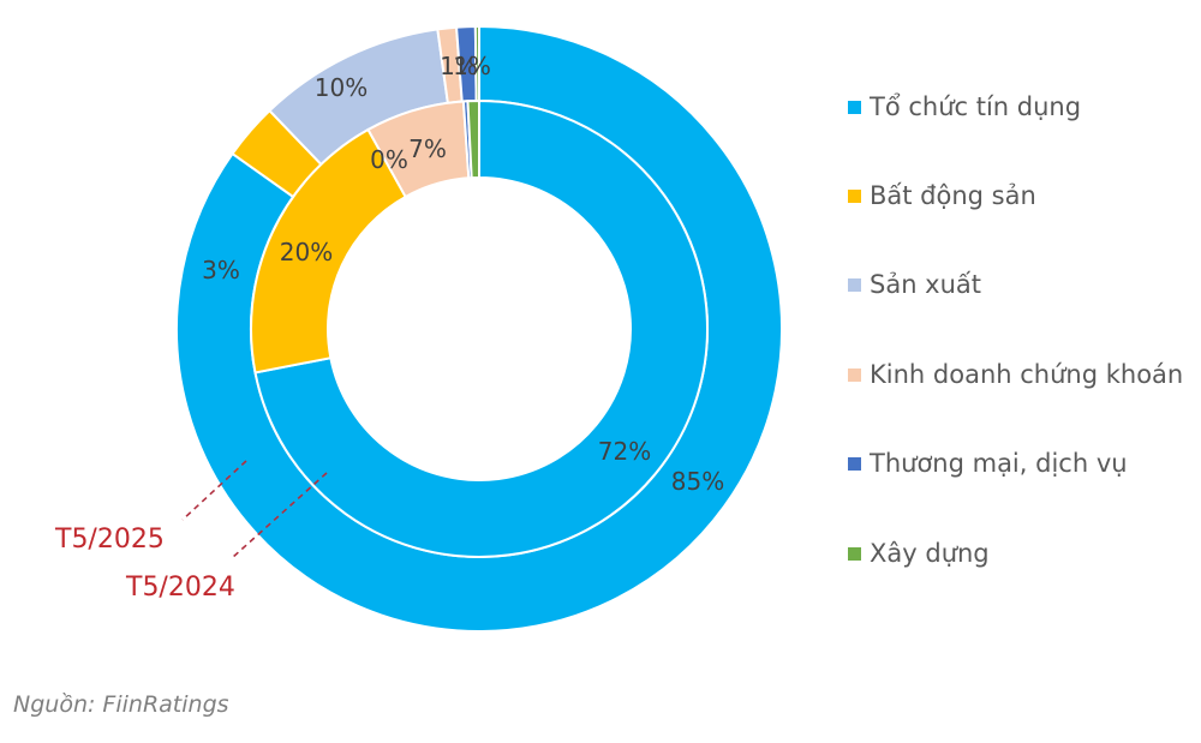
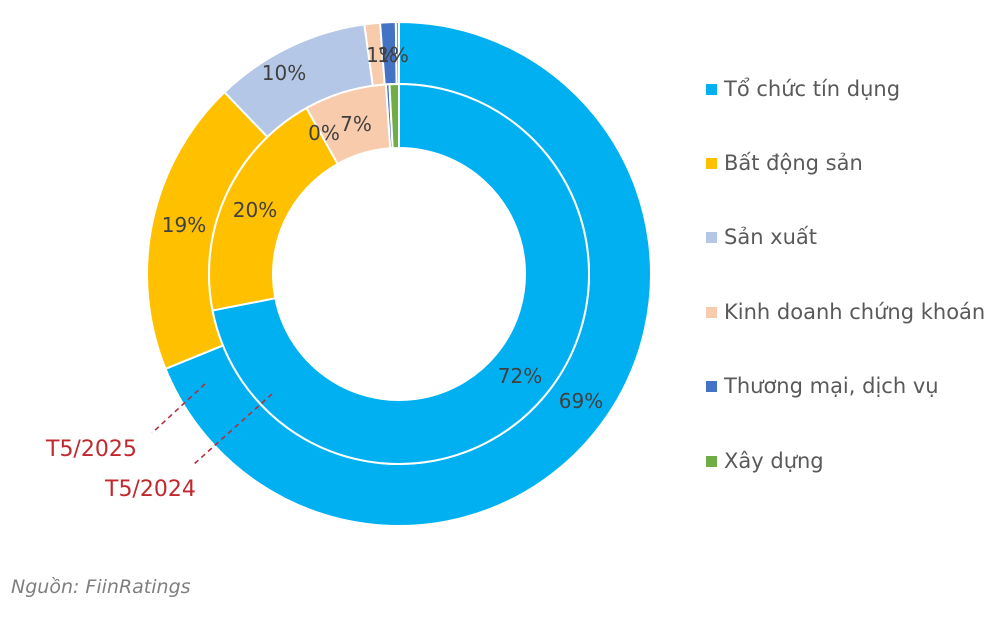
T5/2025/Tổ chức tín dụng: 85% -> 69%
T5/2025/Bất động sản: 3% -> 19%
